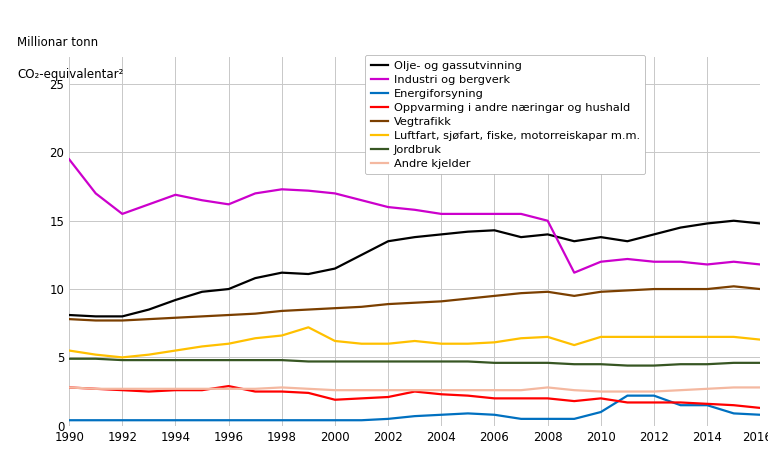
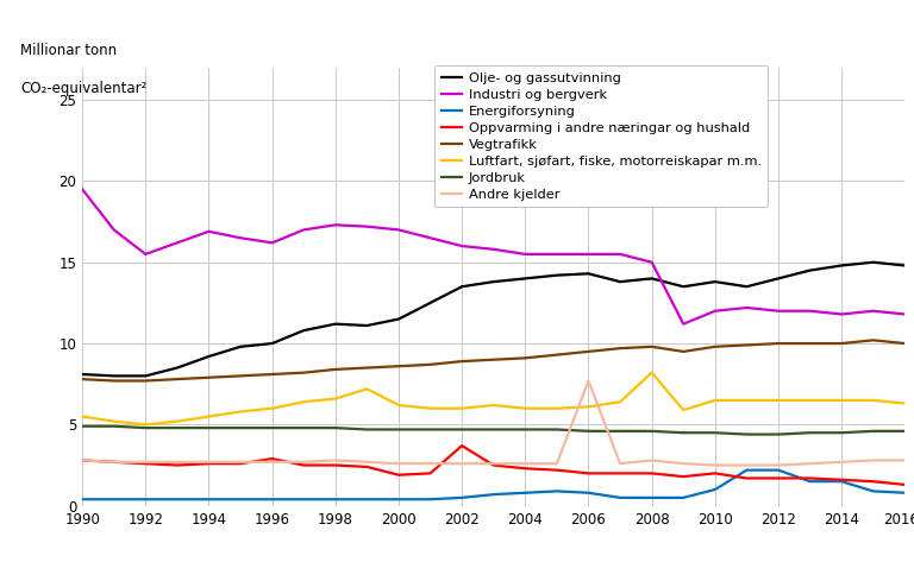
Oppvarming i andre næringar og hushald/2002: 2.1 -> 3.7
Andre kjelder/2006: 2.6 -> 7.7
Luftfart, sjøfart, fiske, motorreiskapar m.m./2008: 6.5 -> 8.2
